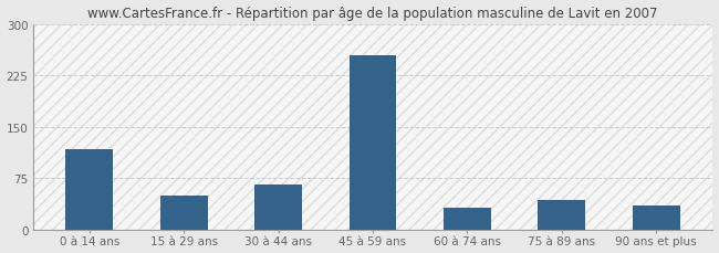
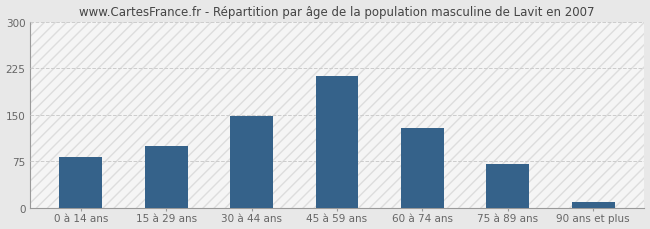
0 à 14 ans: 118 -> 82
15 à 29 ans: 50 -> 100
30 à 44 ans: 66 -> 148
45 à 59 ans: 254 -> 213
60 à 74 ans: 32 -> 128
75 à 89 ans: 44 -> 70
90 ans et plus: 36 -> 10
